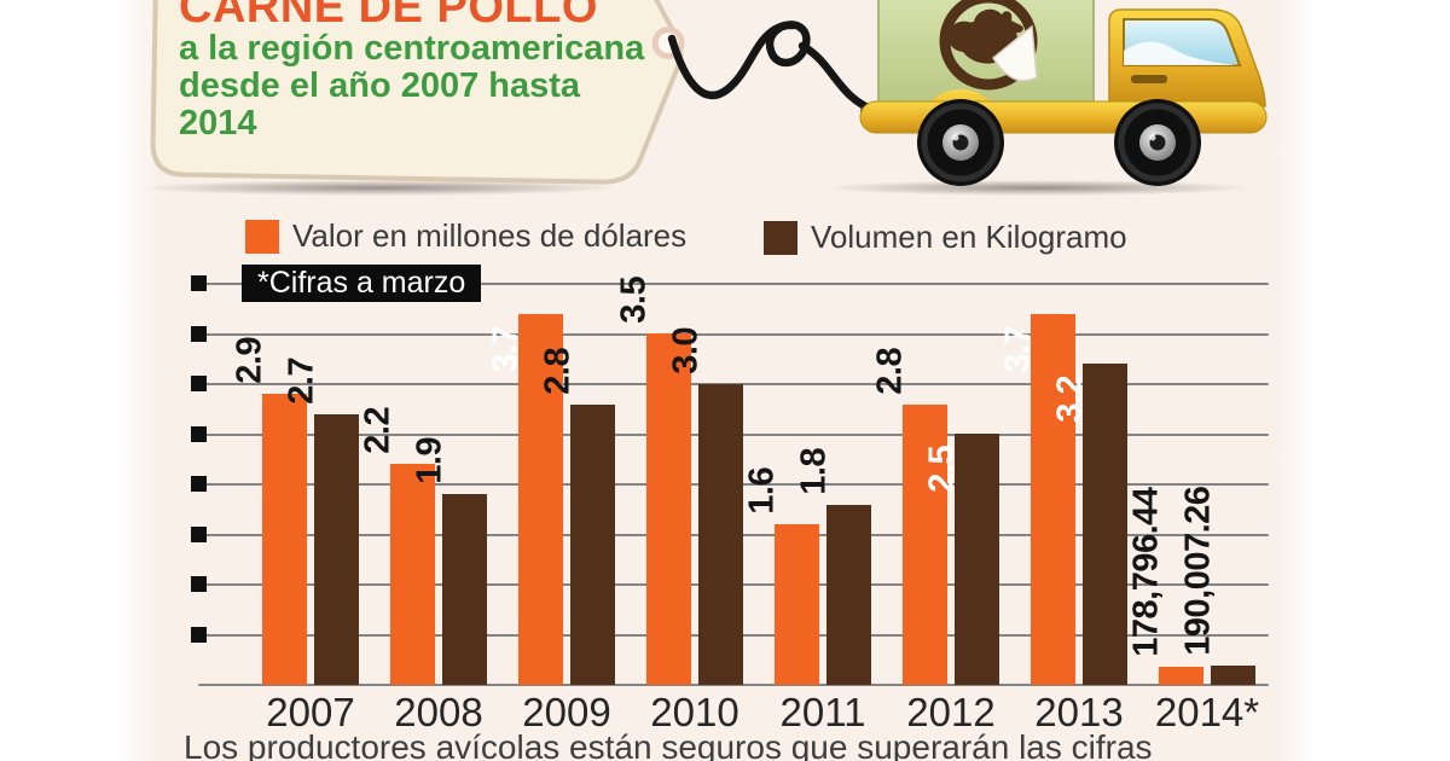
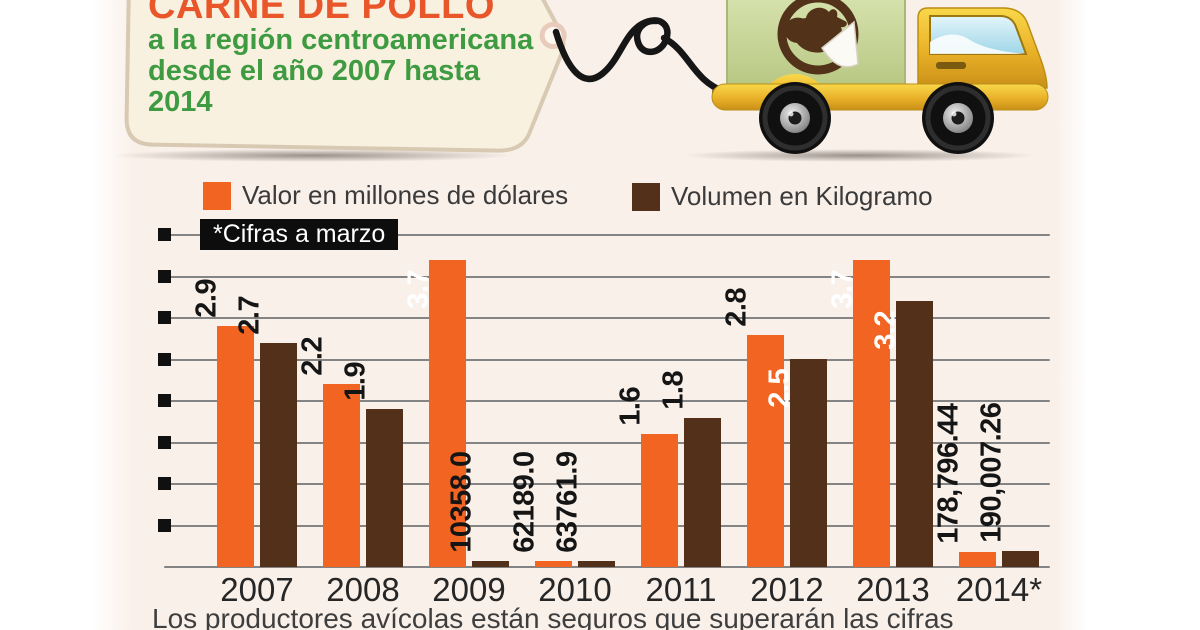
Volumen en Kilogramo/2009: 2.8 -> 10358.0
Valor en millones de dólares/2010: 3.5 -> 62189.0
Volumen en Kilogramo/2010: 3.0 -> 63761.9
